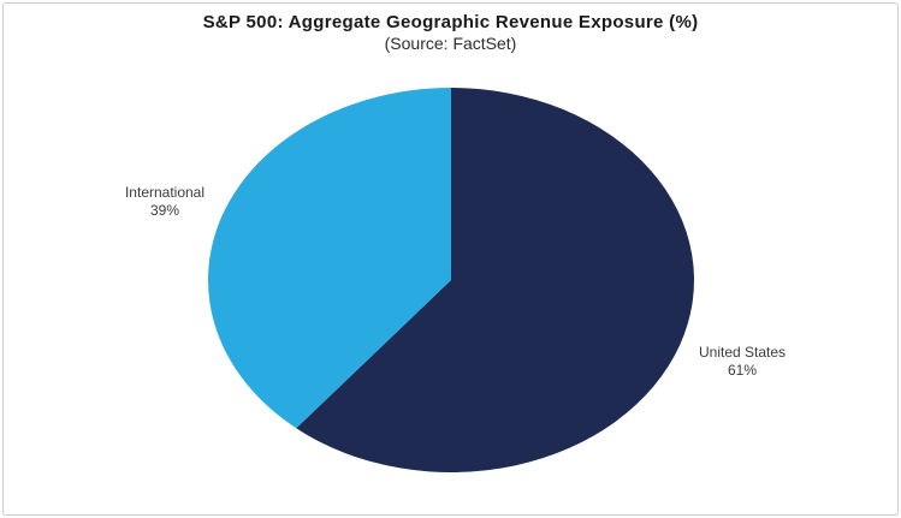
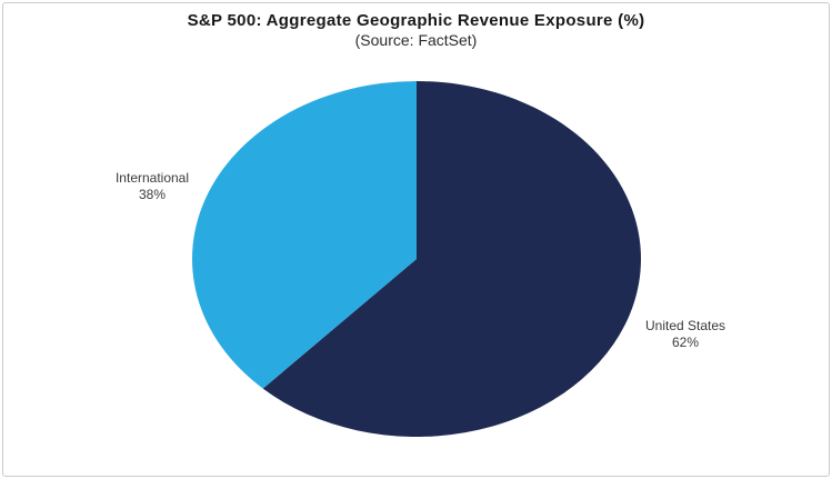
United States: 61% -> 62%
International: 39% -> 38%
